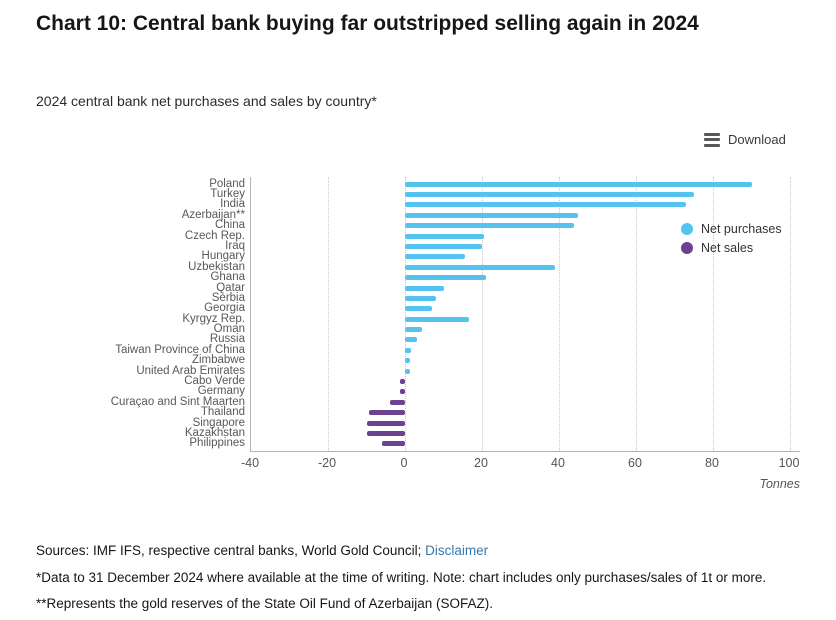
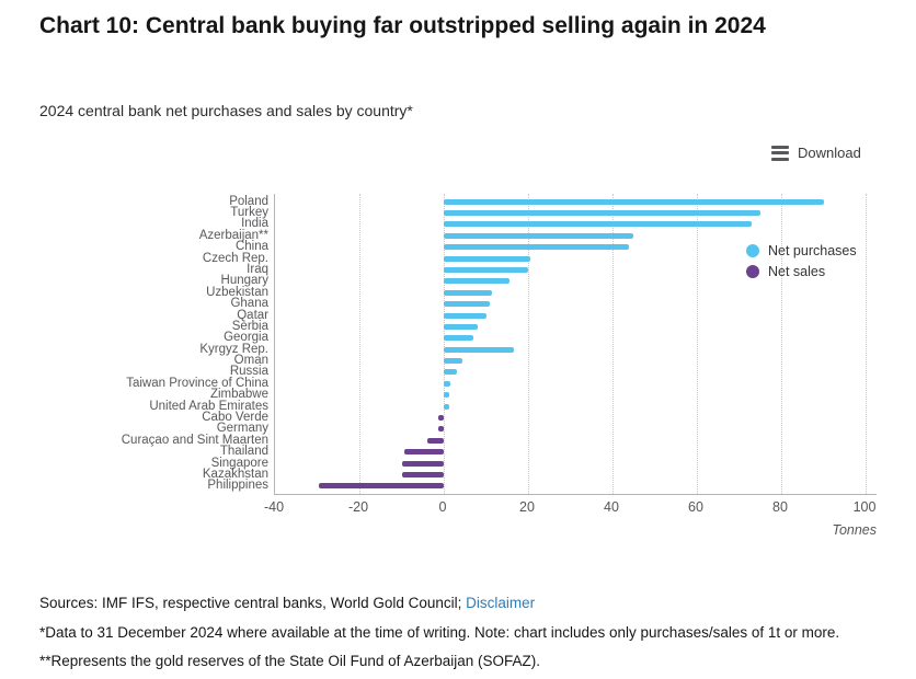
Uzbekistan: 39 -> 12
Ghana: 21 -> 11
Philippines: -6 -> -30
